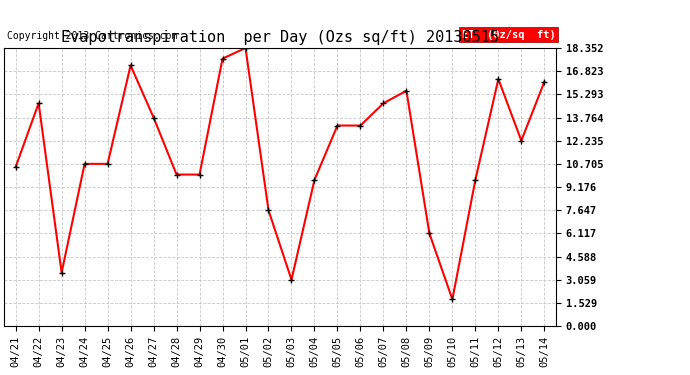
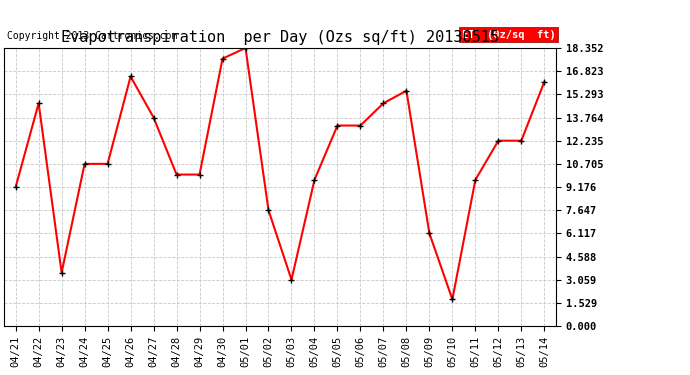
04/21: 10.5 -> 9.2
04/26: 17.2 -> 16.5
05/12: 16.3 -> 12.2
